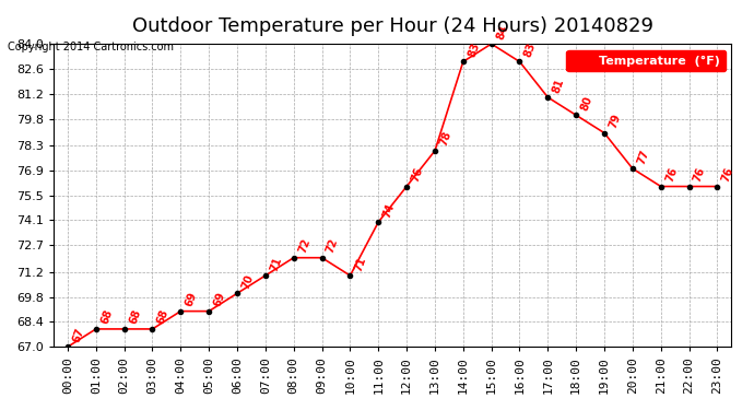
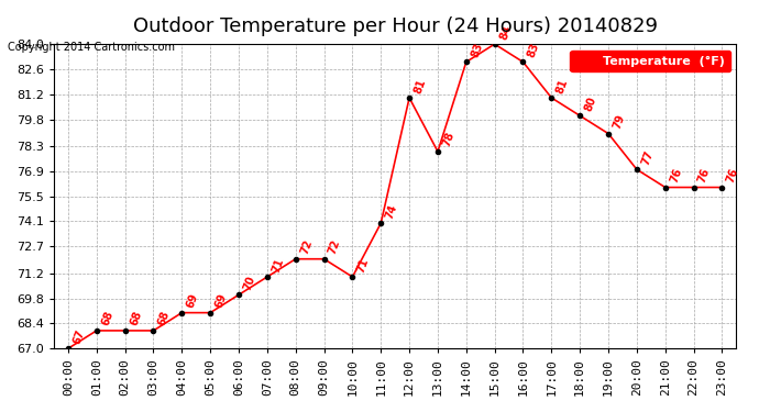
12:00: 76 -> 81
